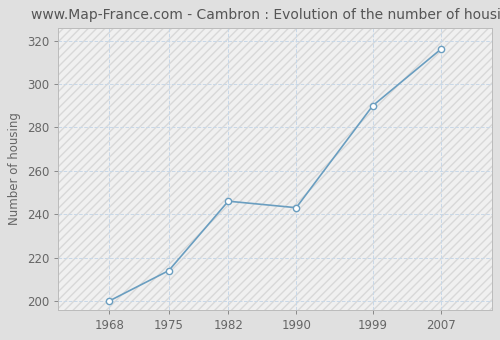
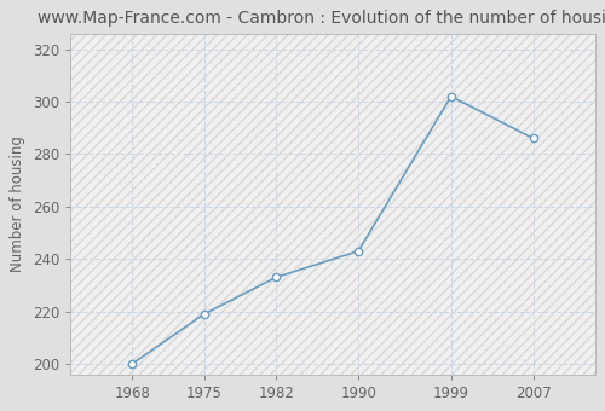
1975: 214 -> 219
1982: 246 -> 233
1999: 290 -> 302
2007: 316 -> 286
